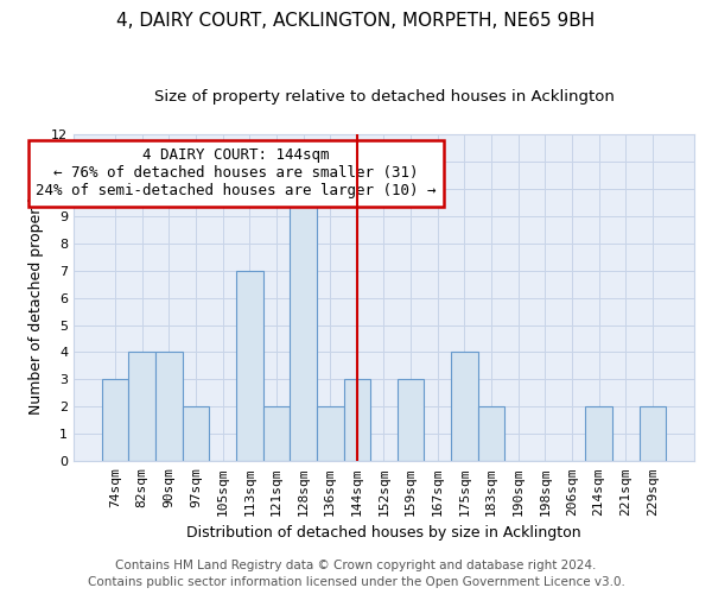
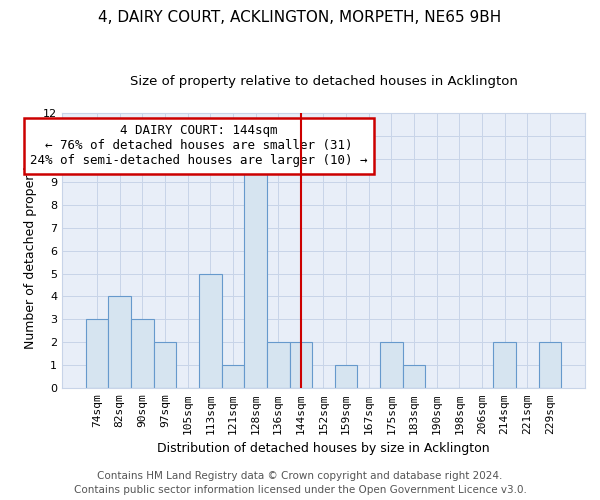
90sqm: 4 -> 3
113sqm: 7 -> 5
121sqm: 2 -> 1
144sqm: 3 -> 2
159sqm: 3 -> 1
175sqm: 4 -> 2
183sqm: 2 -> 1
